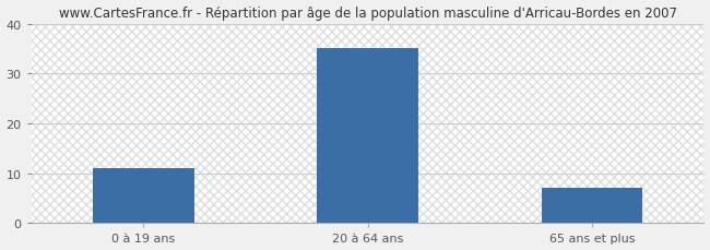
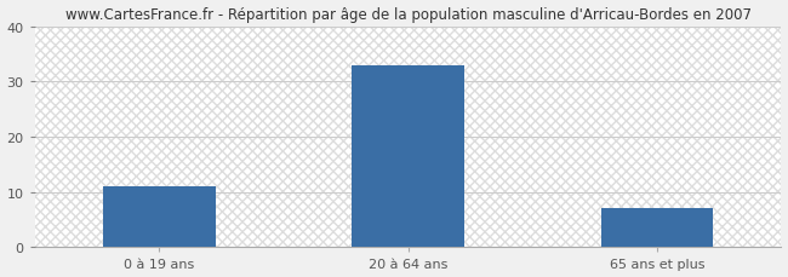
20 à 64 ans: 35 -> 33
